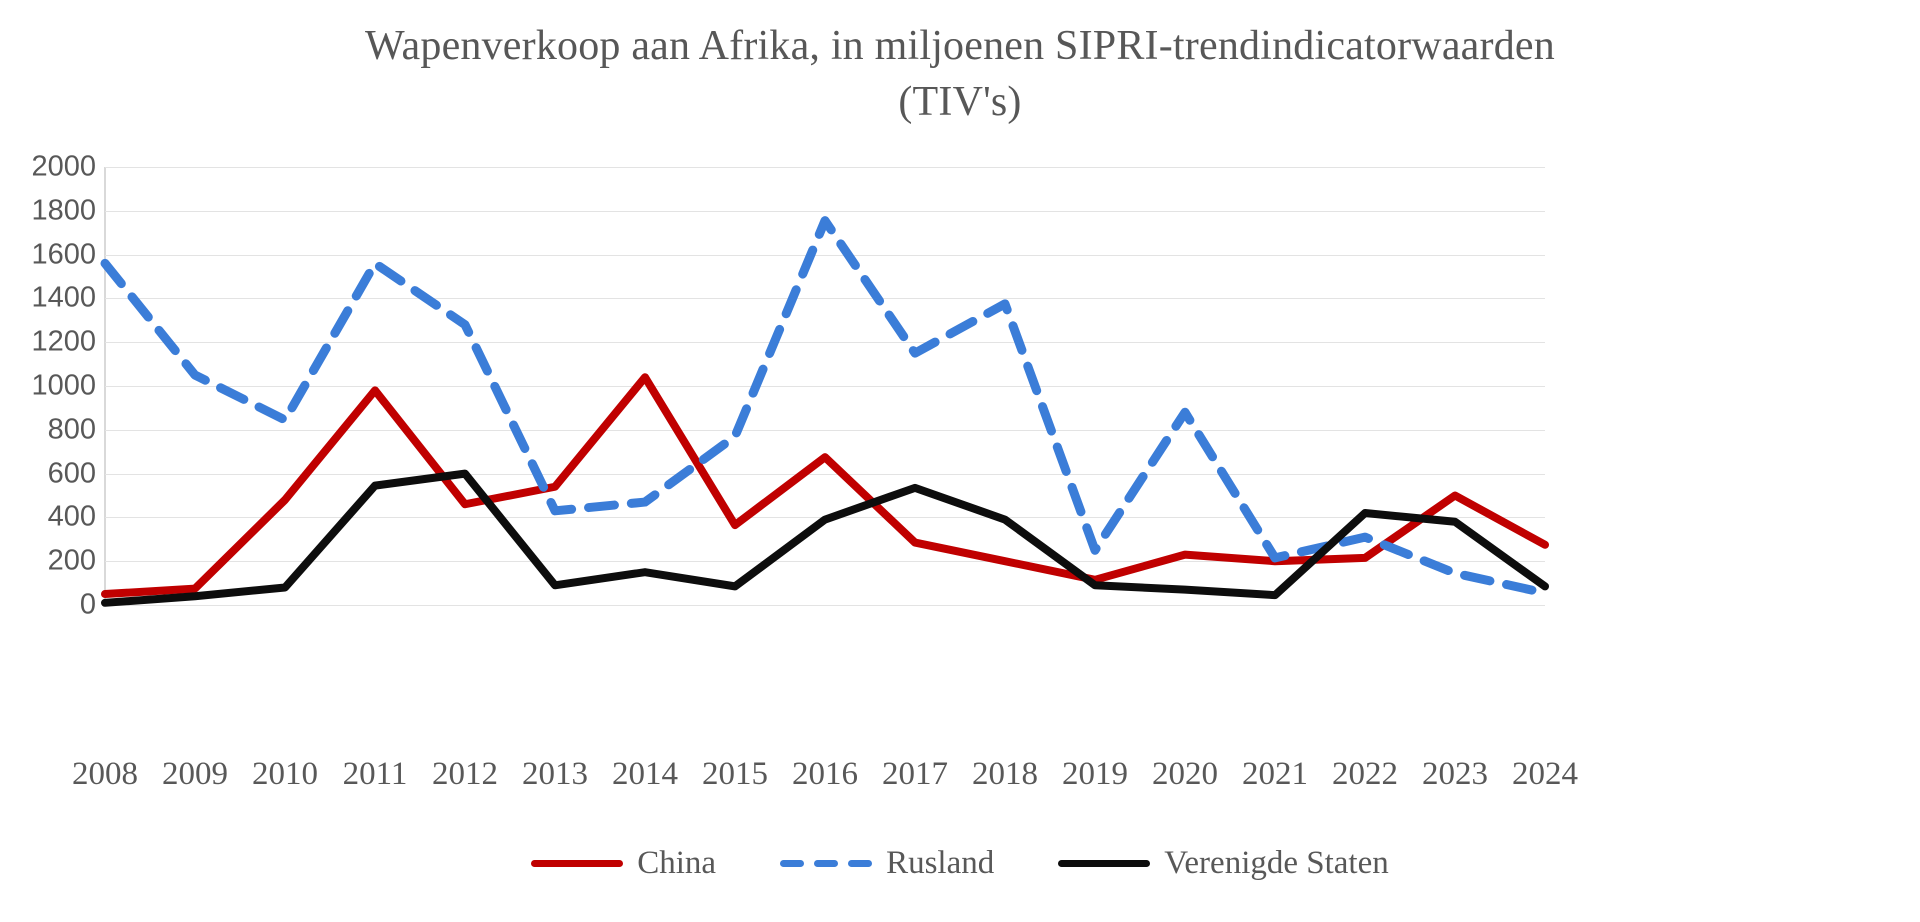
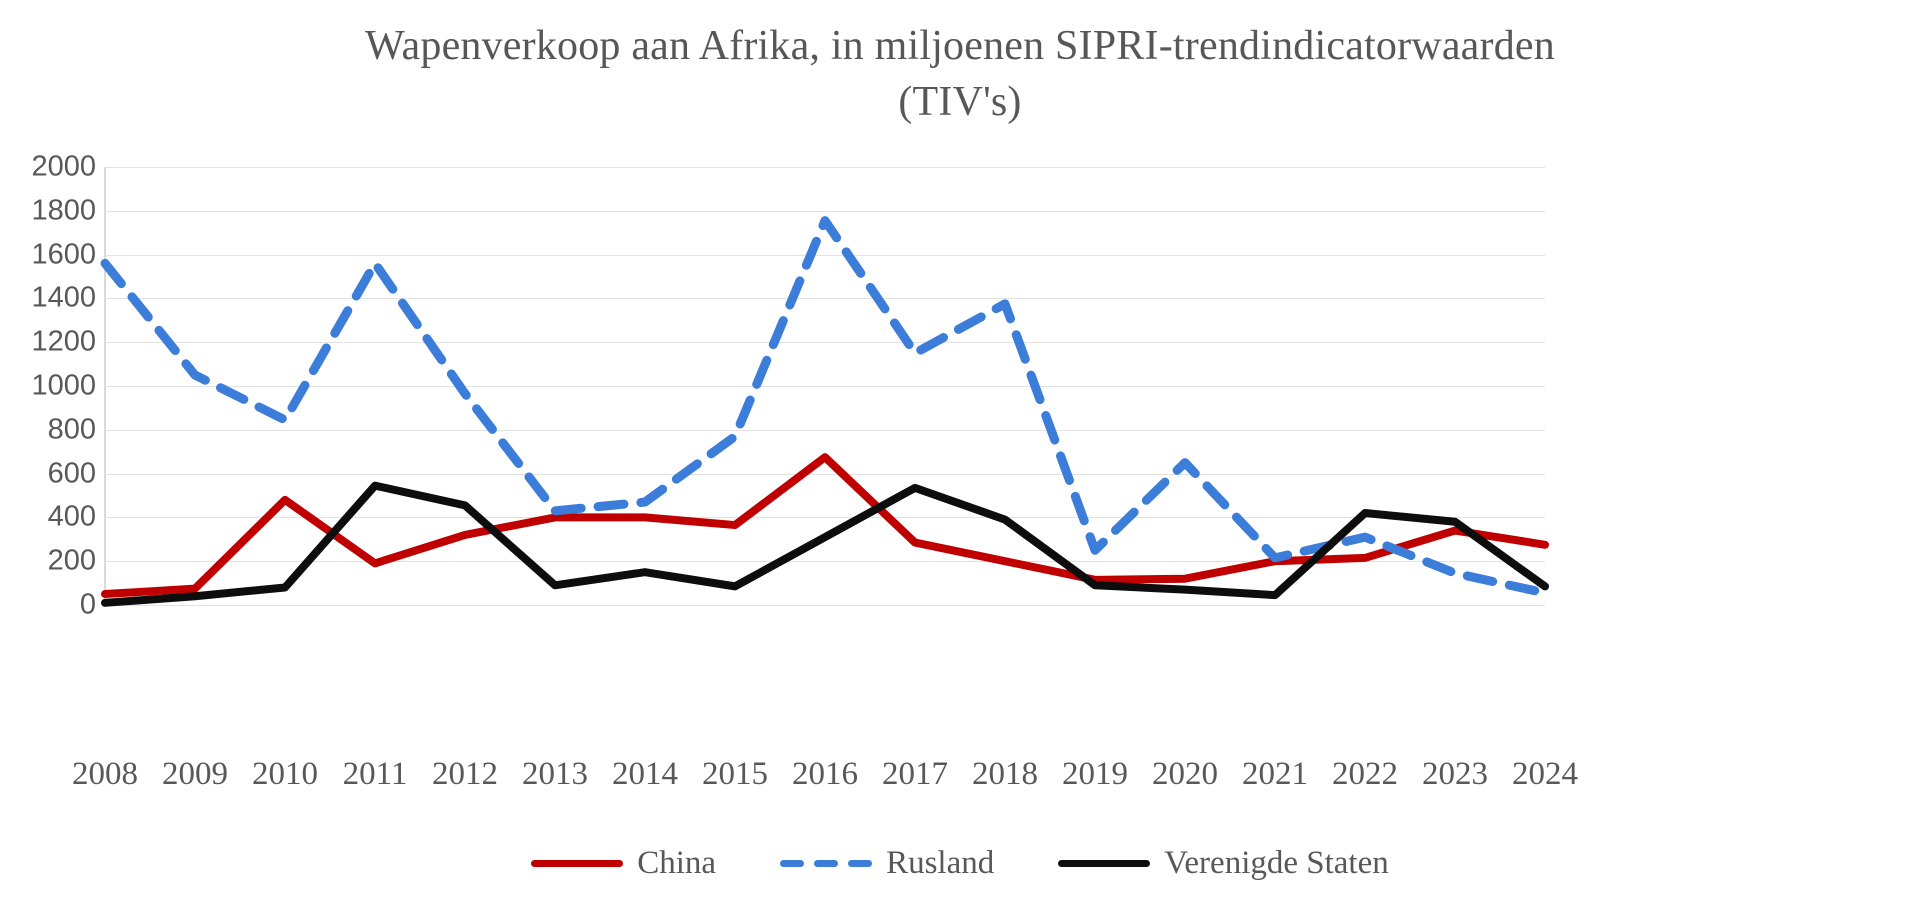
China/2011: 980 -> 190
China/2012: 460 -> 320
Rusland/2012: 1280 -> 960
Verenigde Staten/2012: 600 -> 460
China/2013: 540 -> 400
China/2014: 1040 -> 400
Verenigde Staten/2016: 390 -> 310
China/2020: 230 -> 120
Rusland/2020: 880 -> 650
China/2023: 500 -> 340
